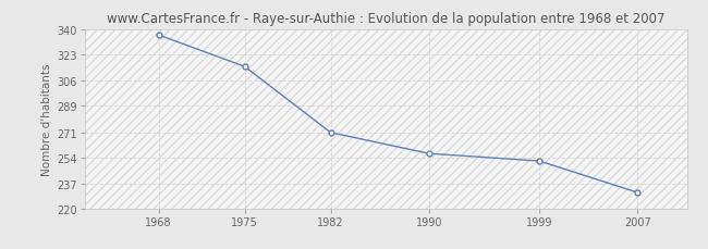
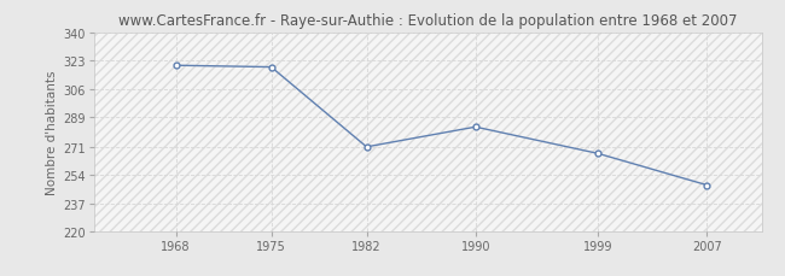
1968: 336 -> 320
1975: 315 -> 319
1990: 257 -> 283
1999: 252 -> 267
2007: 231 -> 248
